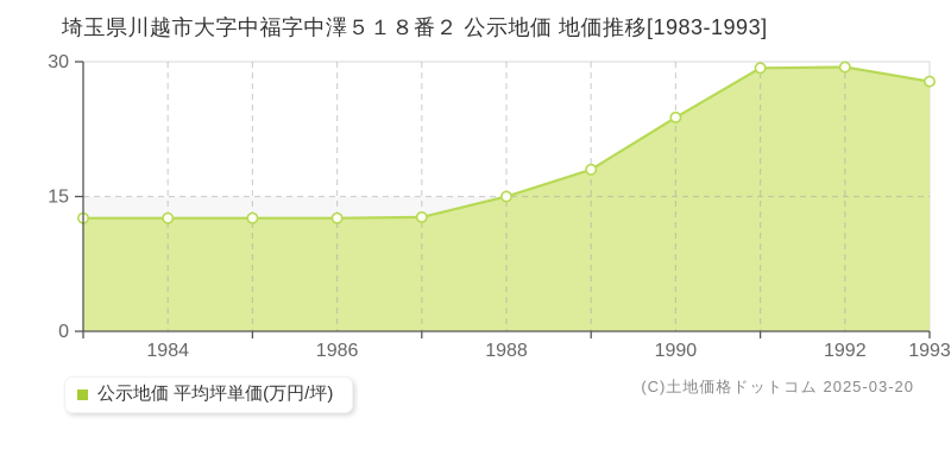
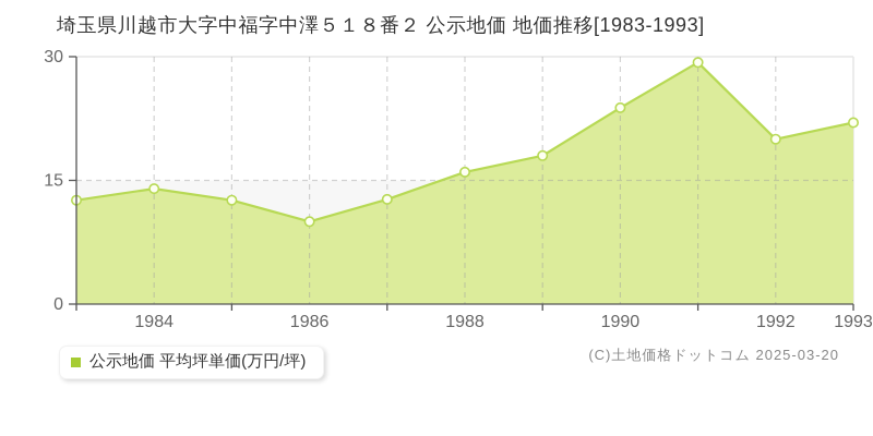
1984: 13 -> 14
1986: 13 -> 10
1988: 15 -> 16
1992: 29 -> 20
1993: 28 -> 22
